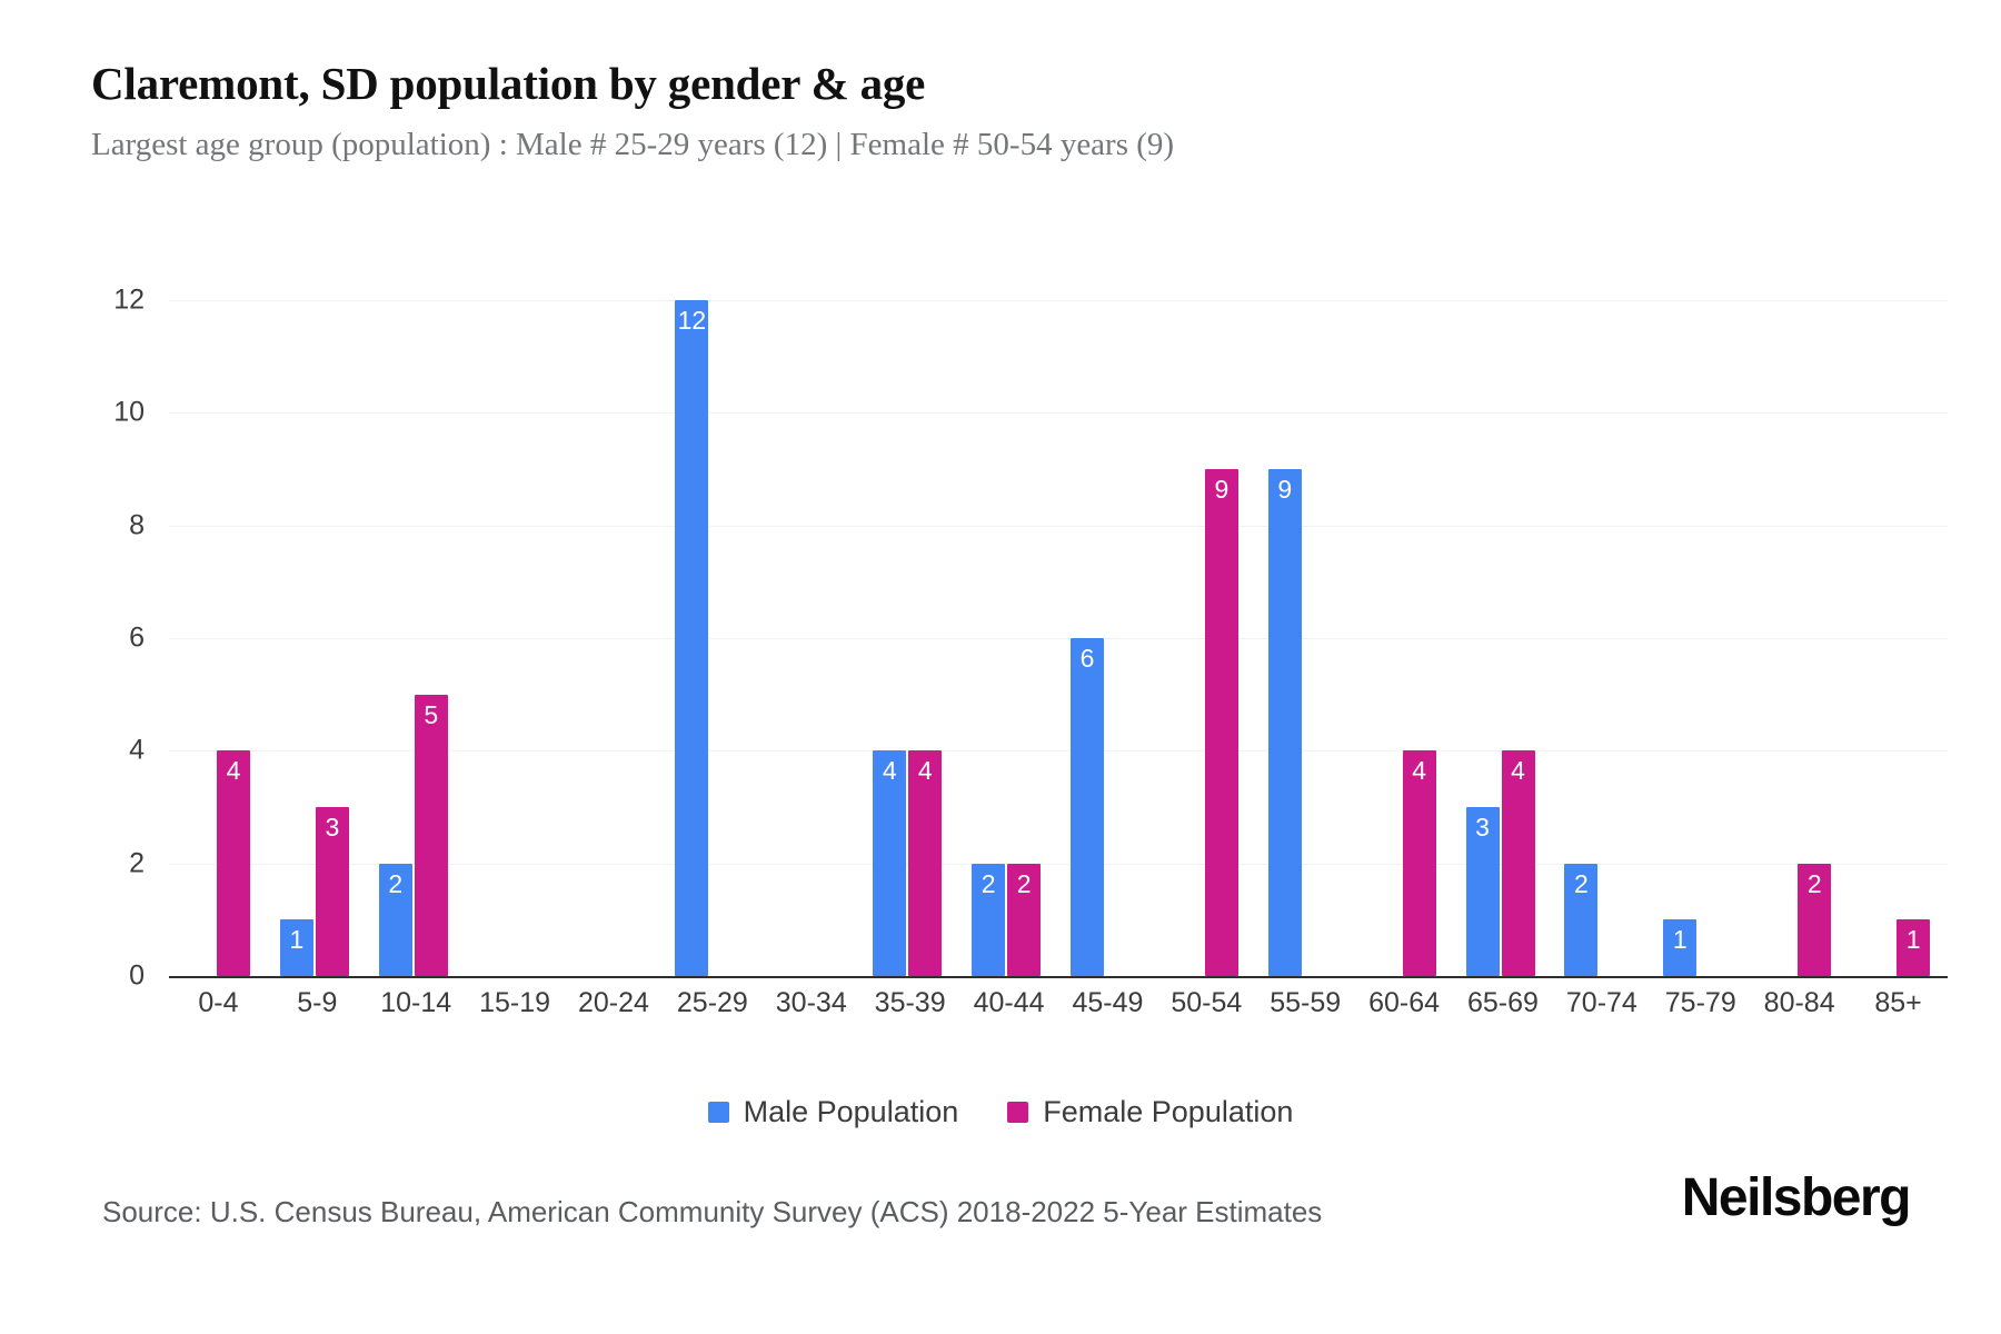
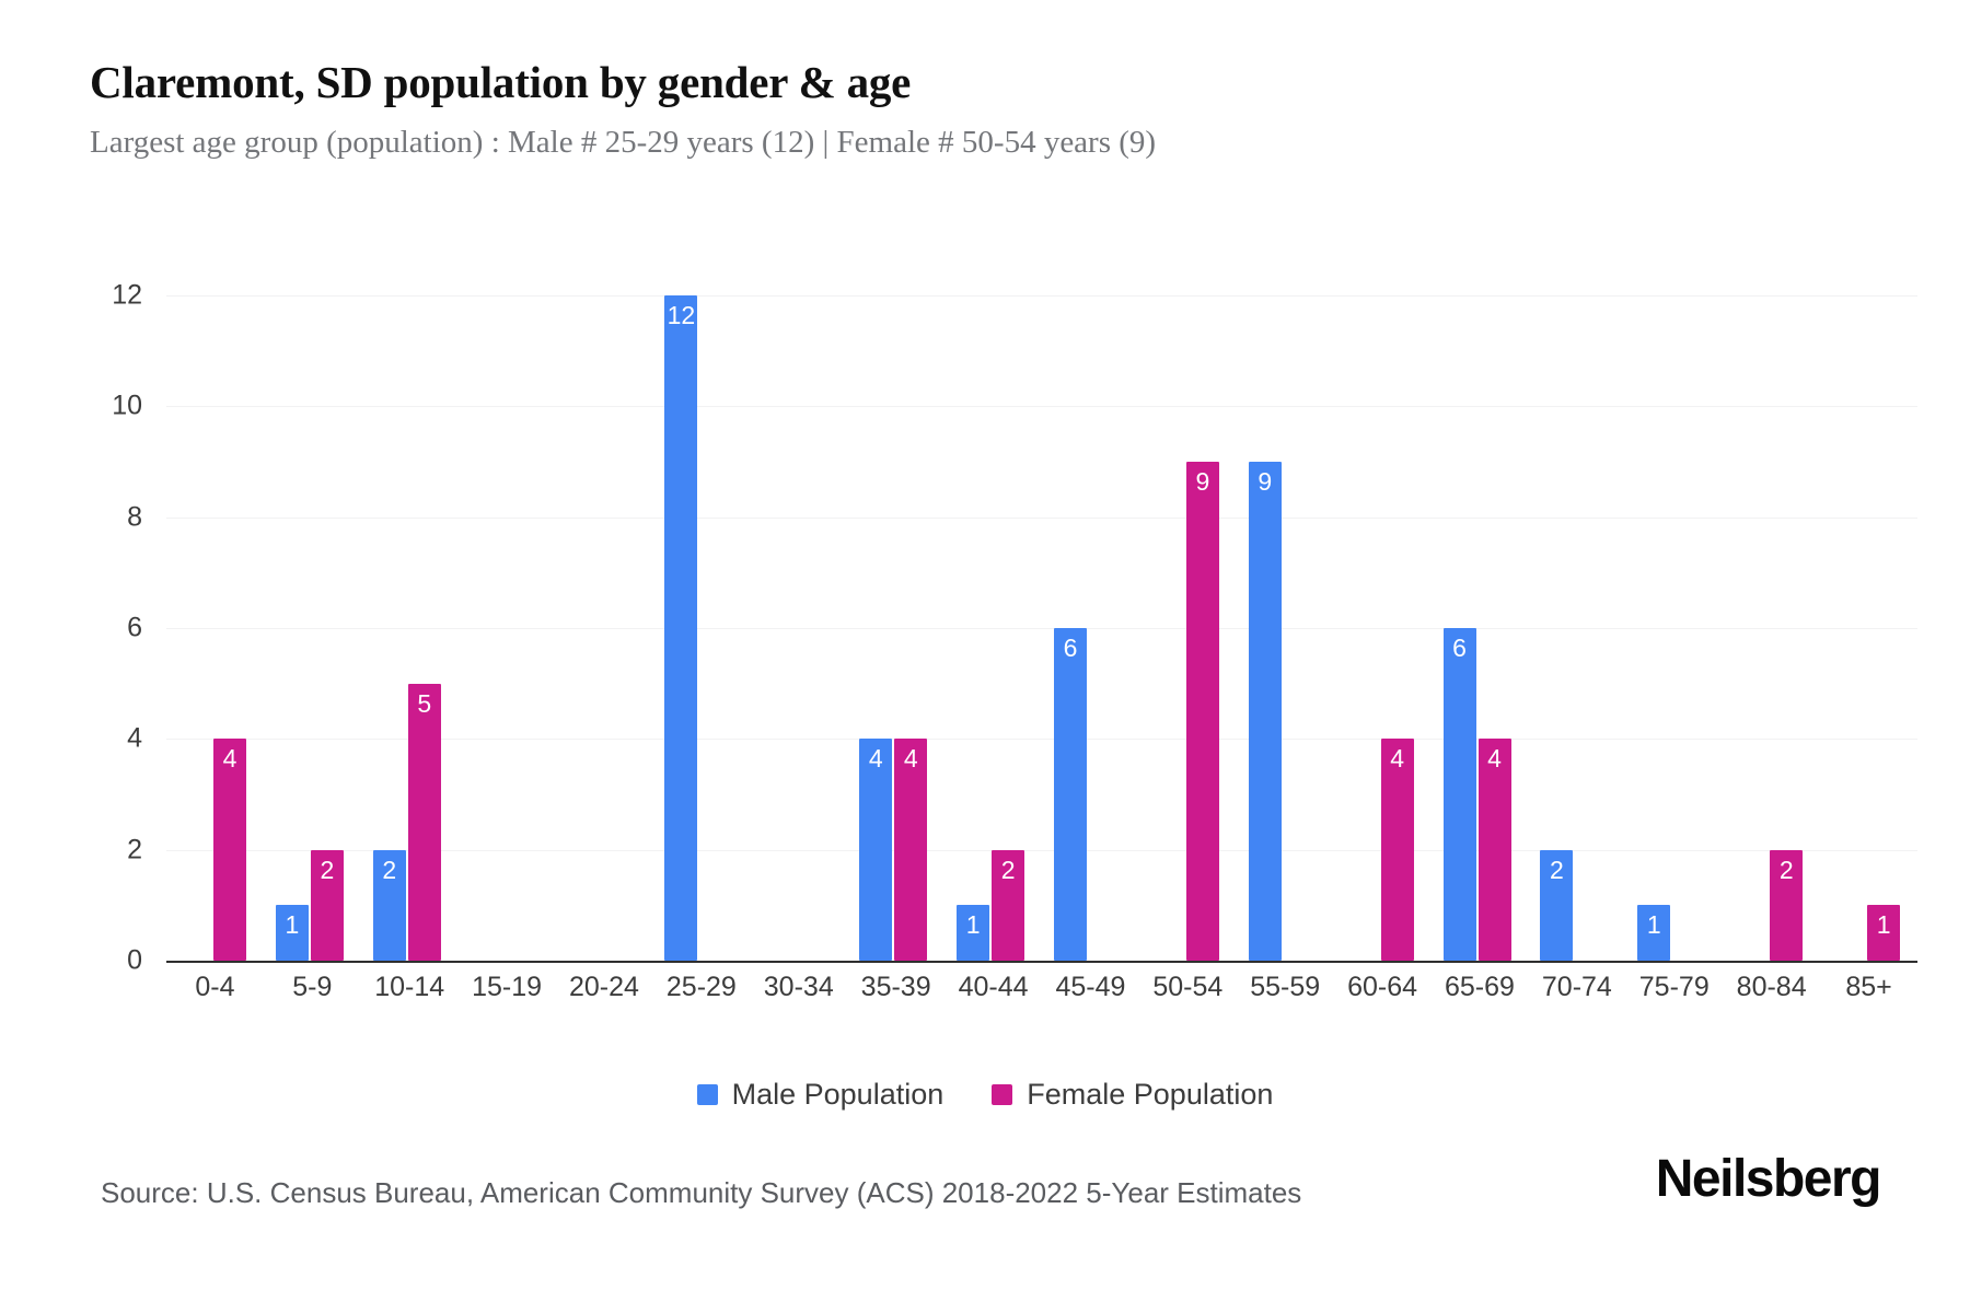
Female Population/5-9: 3 -> 2
Male Population/40-44: 2 -> 1
Male Population/65-69: 3 -> 6
